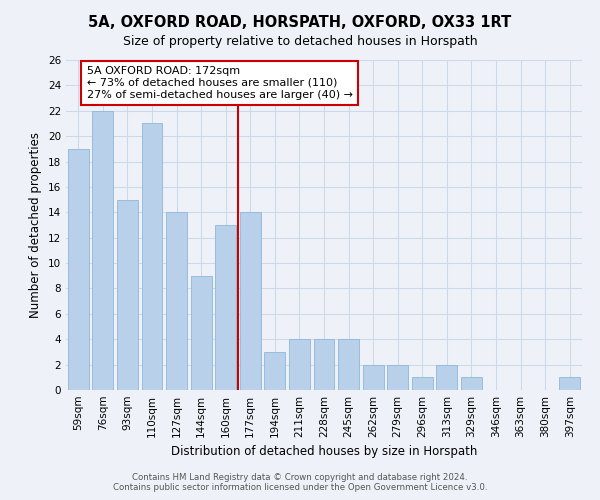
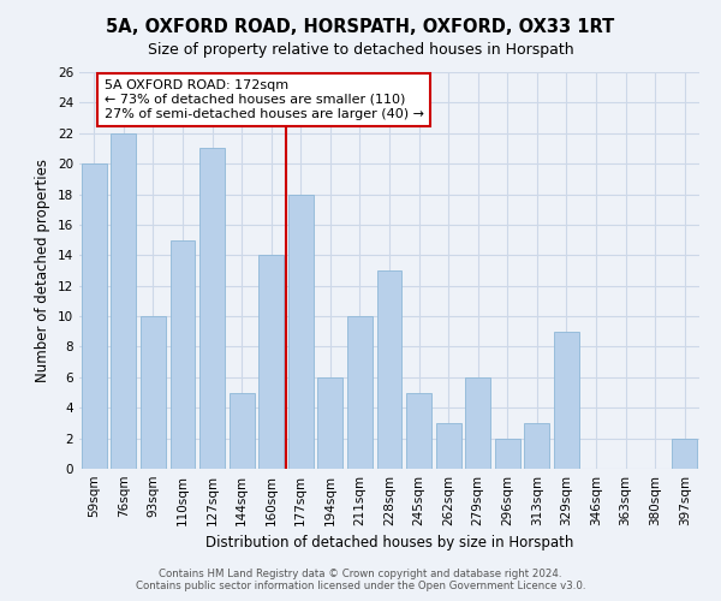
59sqm: 19 -> 20
93sqm: 15 -> 10
110sqm: 21 -> 15
127sqm: 14 -> 21
144sqm: 9 -> 5
160sqm: 13 -> 14
177sqm: 14 -> 18
194sqm: 3 -> 6
211sqm: 4 -> 10
228sqm: 4 -> 13
245sqm: 4 -> 5
262sqm: 2 -> 3
279sqm: 2 -> 6
296sqm: 1 -> 2
313sqm: 2 -> 3
329sqm: 1 -> 9
397sqm: 1 -> 2
